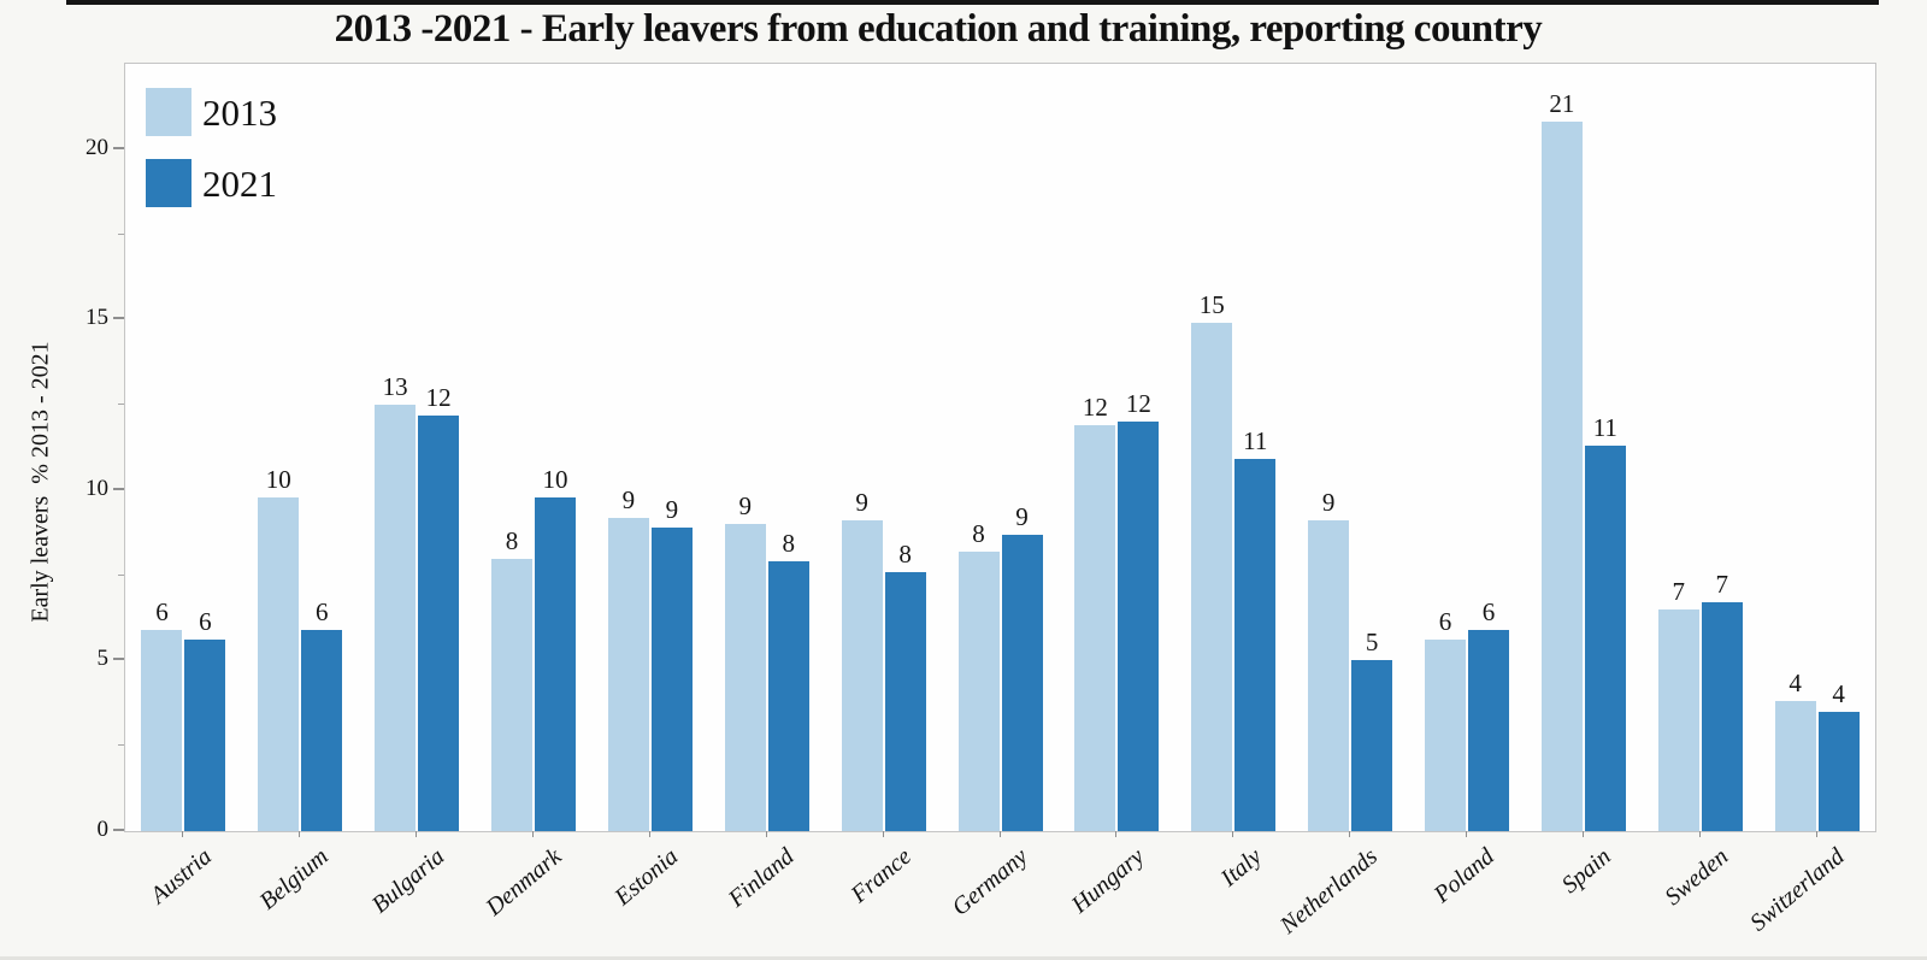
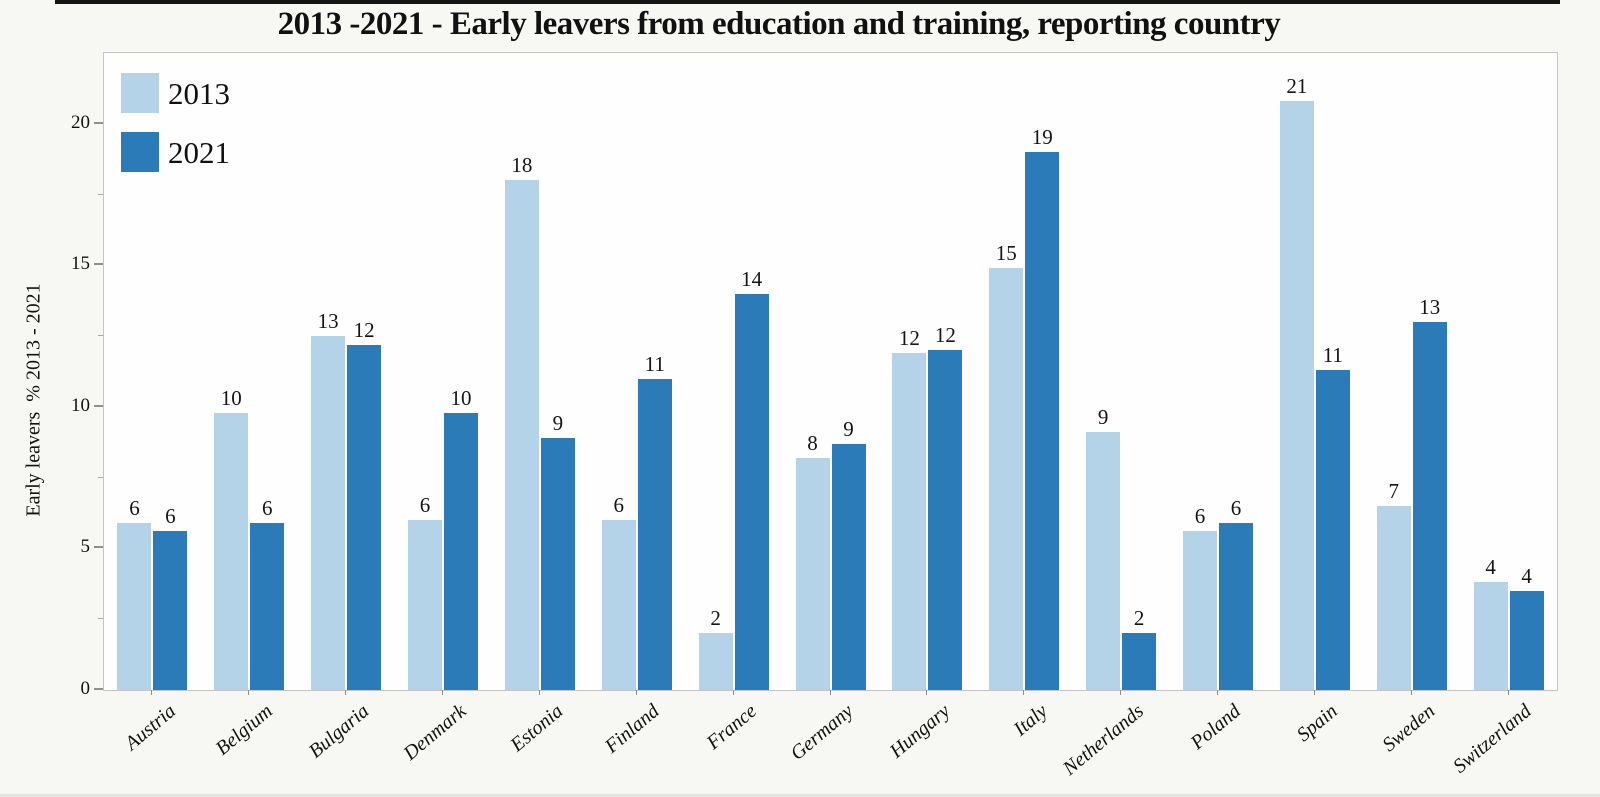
2013/Denmark: 8 -> 6
2013/Estonia: 9 -> 18
2013/Finland: 9 -> 6
2021/Finland: 8 -> 11
2013/France: 9 -> 2
2021/France: 8 -> 14
2021/Italy: 11 -> 19
2021/Netherlands: 5 -> 2
2021/Sweden: 7 -> 13
